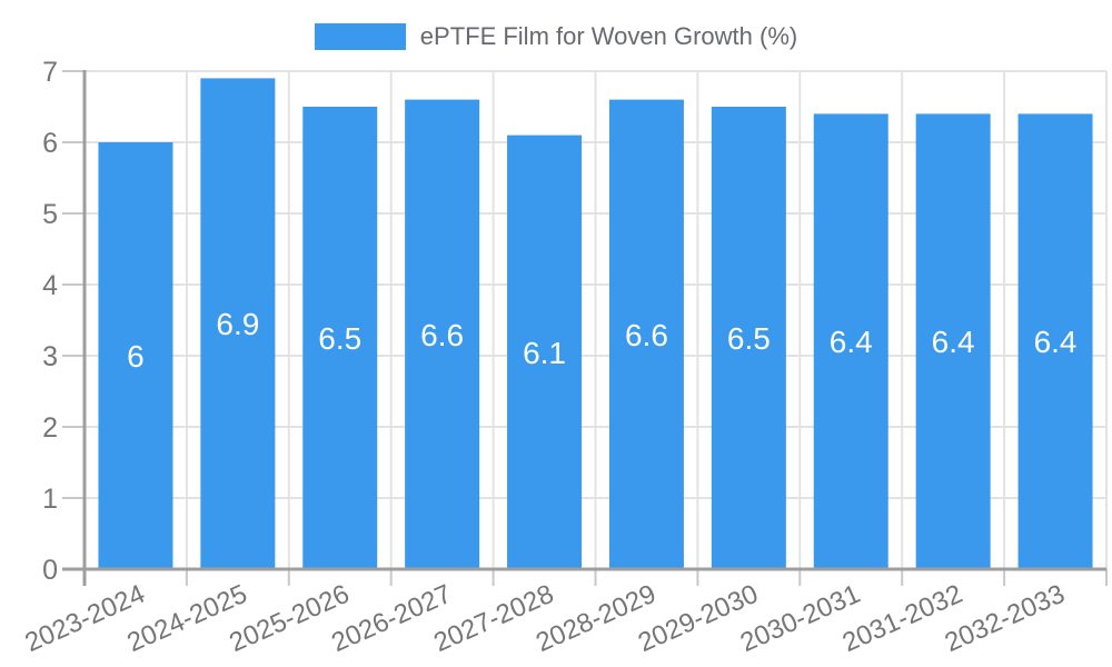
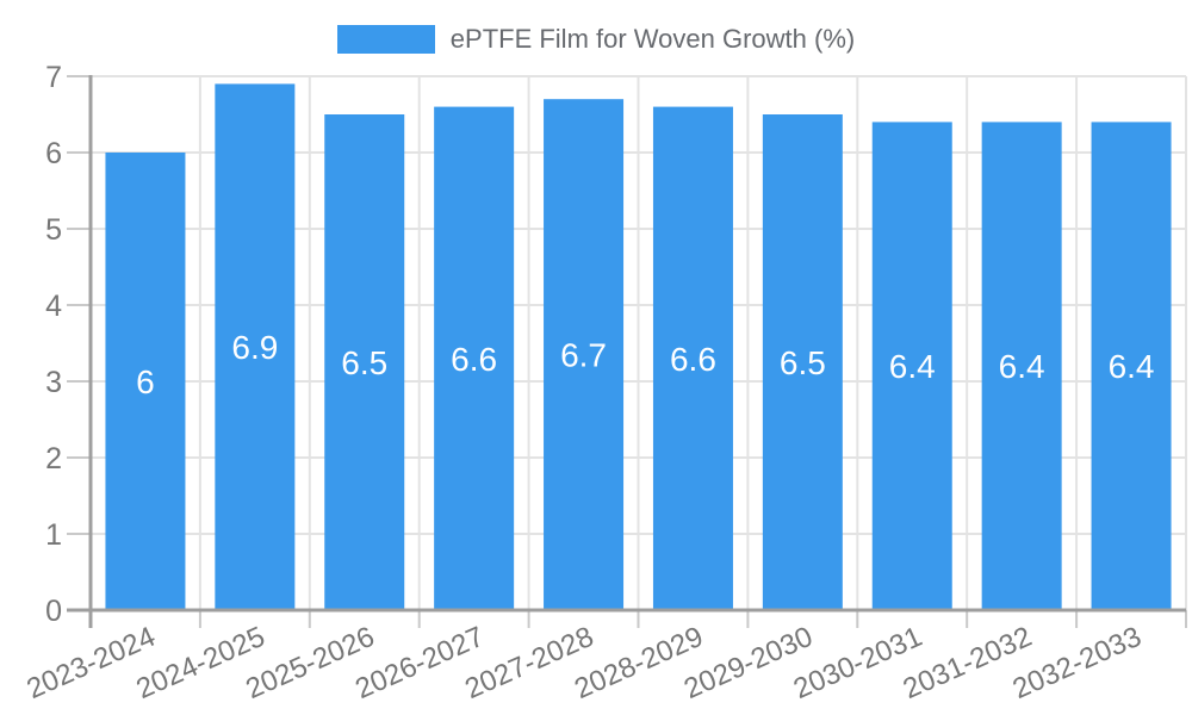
2027-2028: 6.1 -> 6.7
